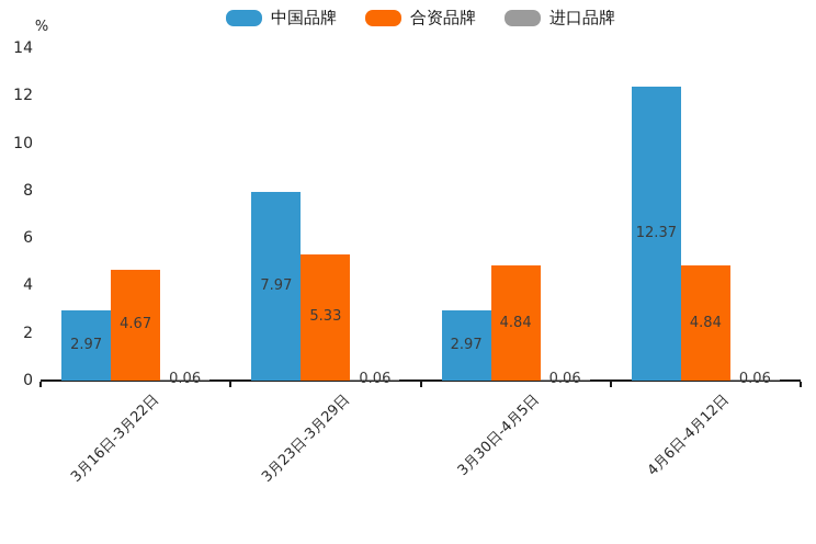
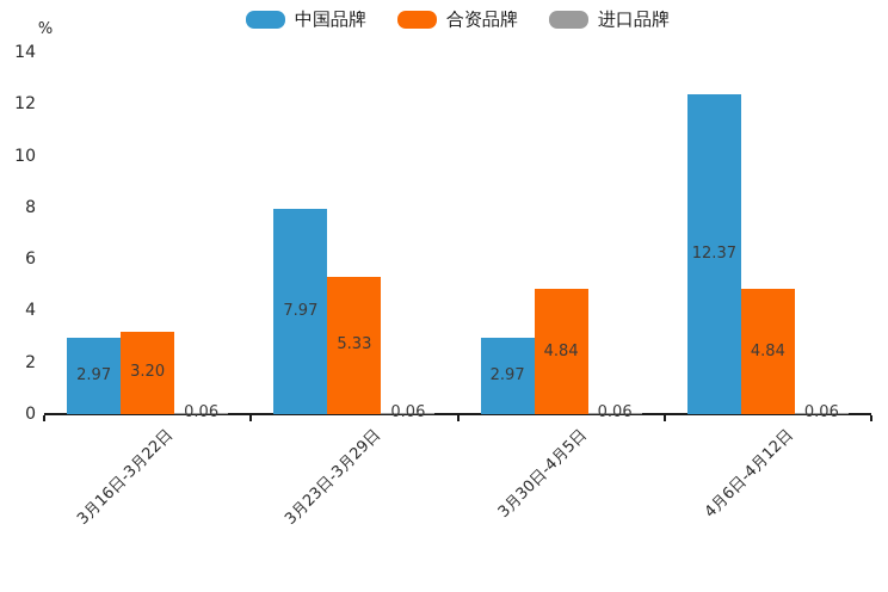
合资品牌/3月16日-3月22日: 4.67 -> 3.20
